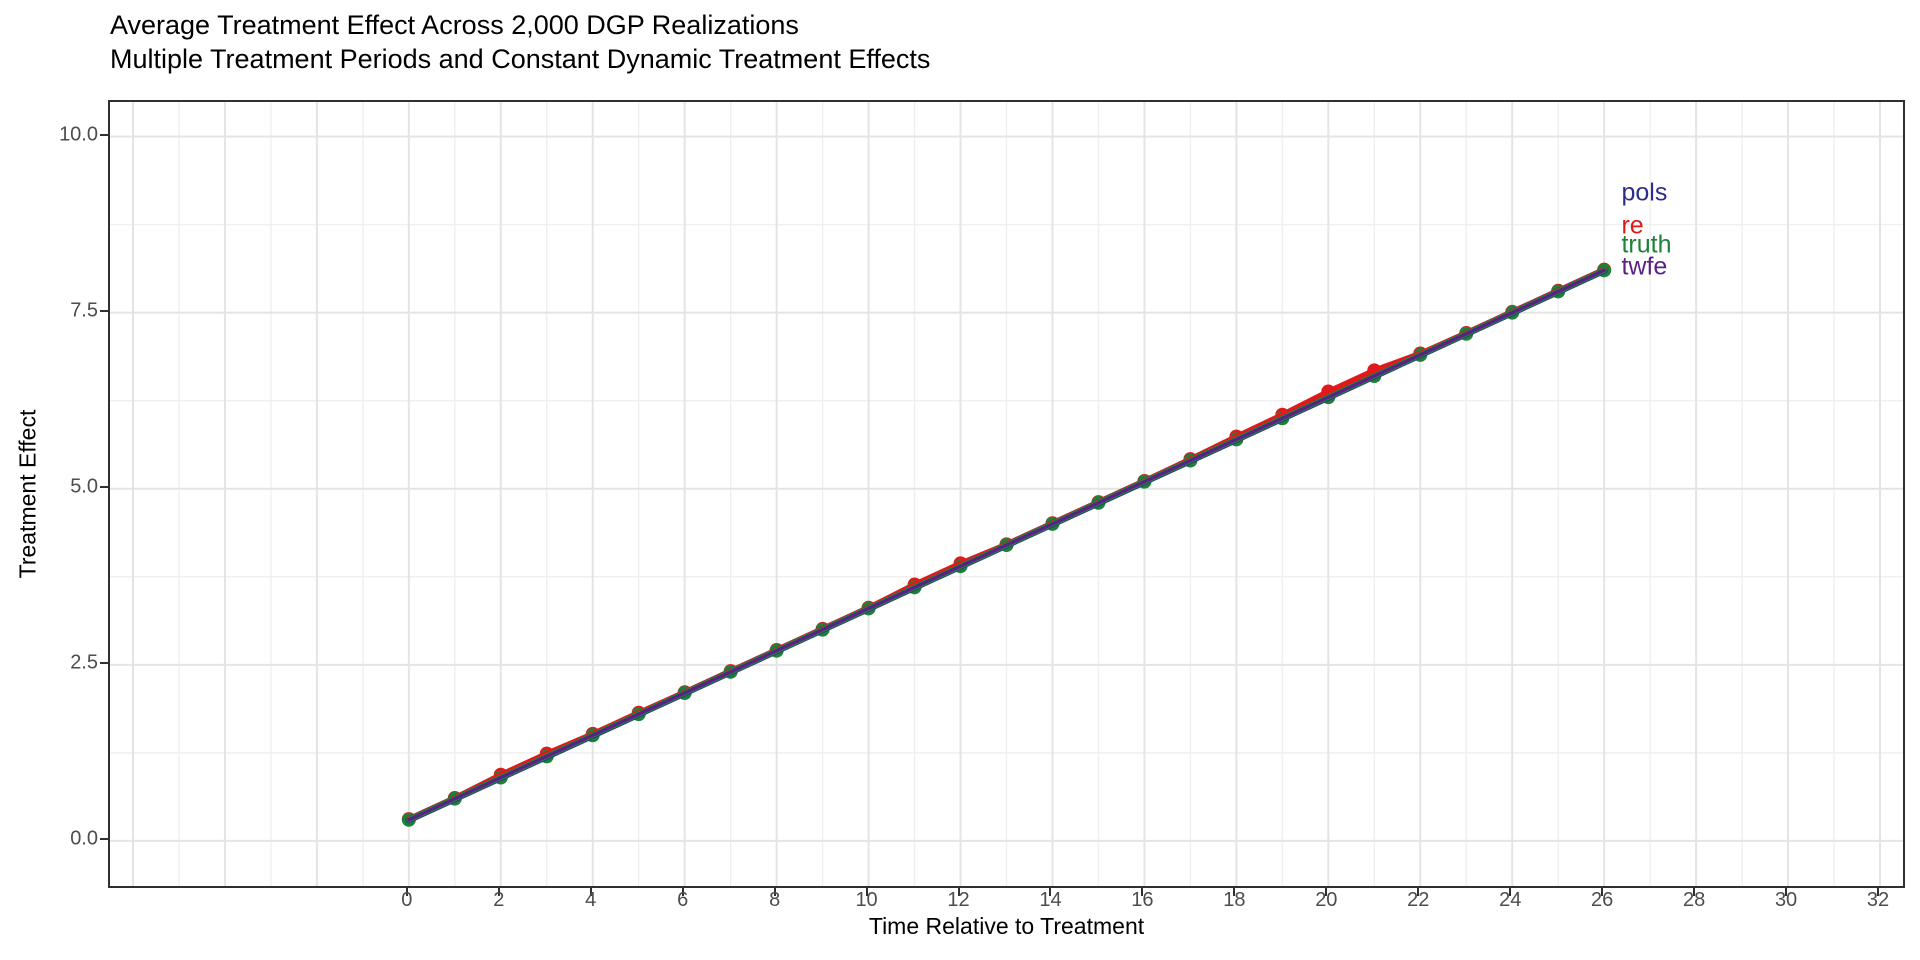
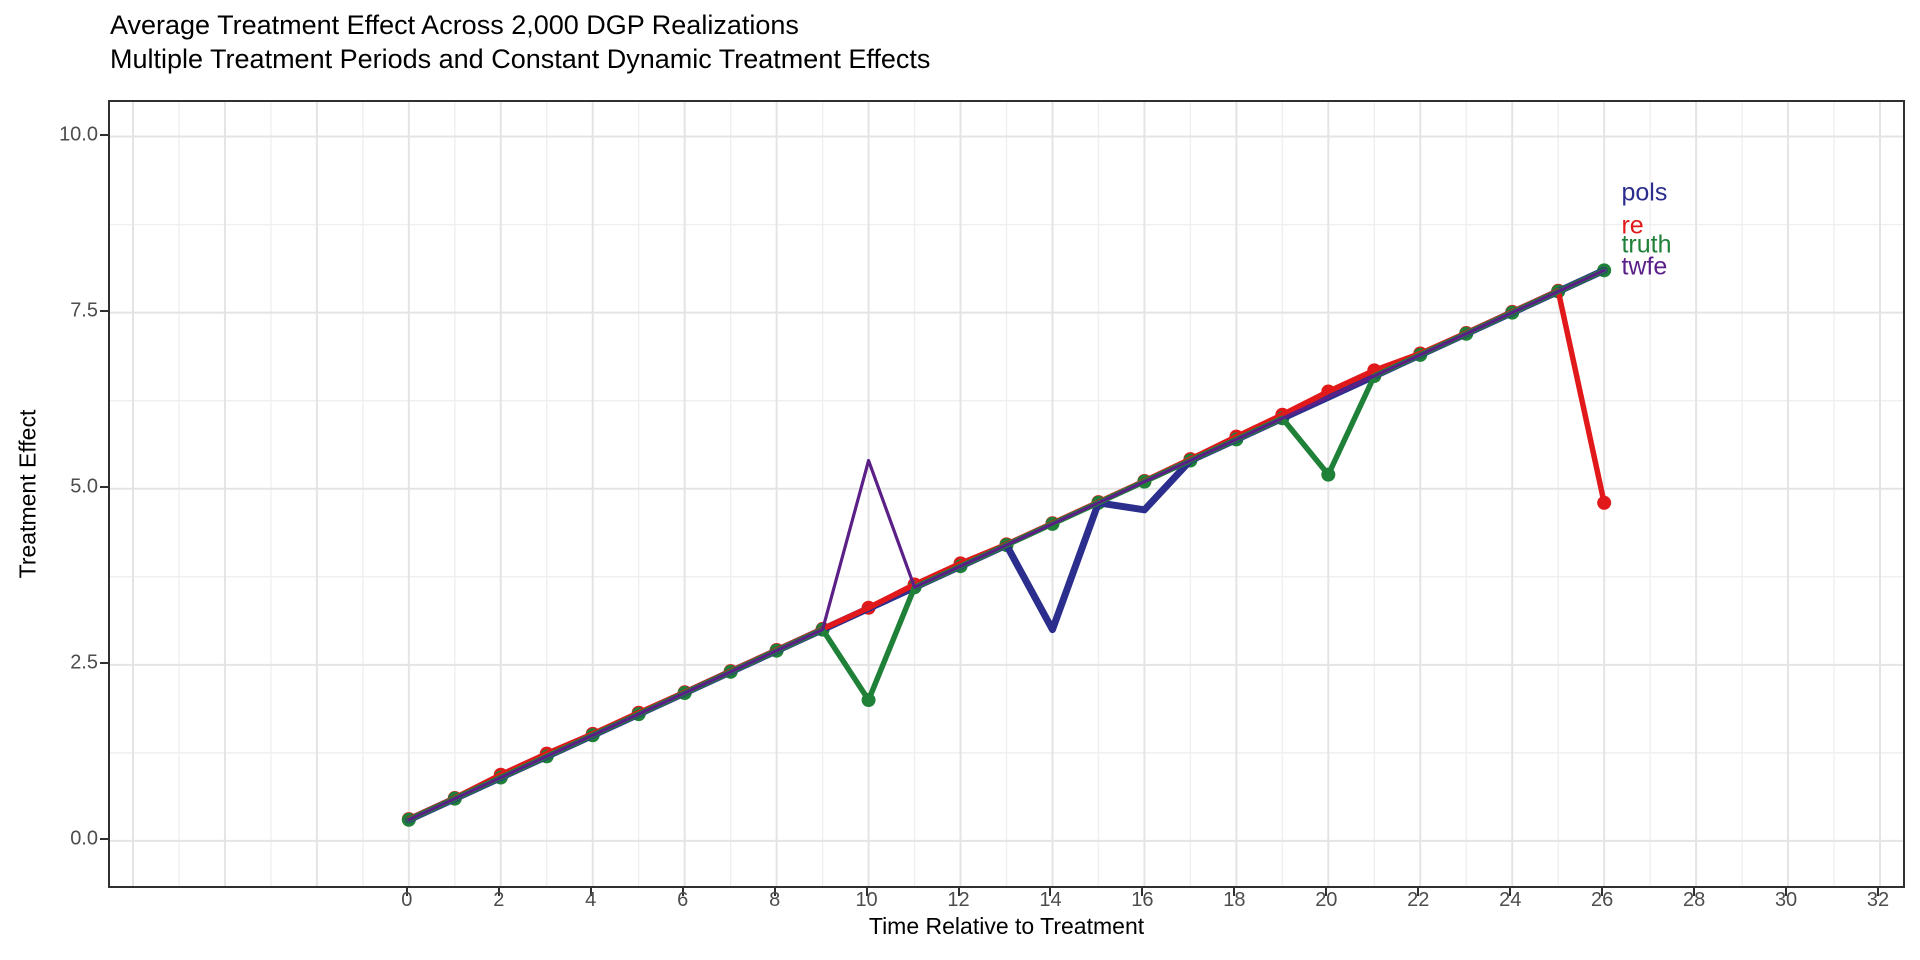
truth/10: 3.3 -> 2.0
twfe/10: 3.3 -> 5.4
pols/14: 4.5 -> 3.0
pols/16: 5.1 -> 4.7
truth/20: 6.3 -> 5.2
re/26: 8.1 -> 4.8
